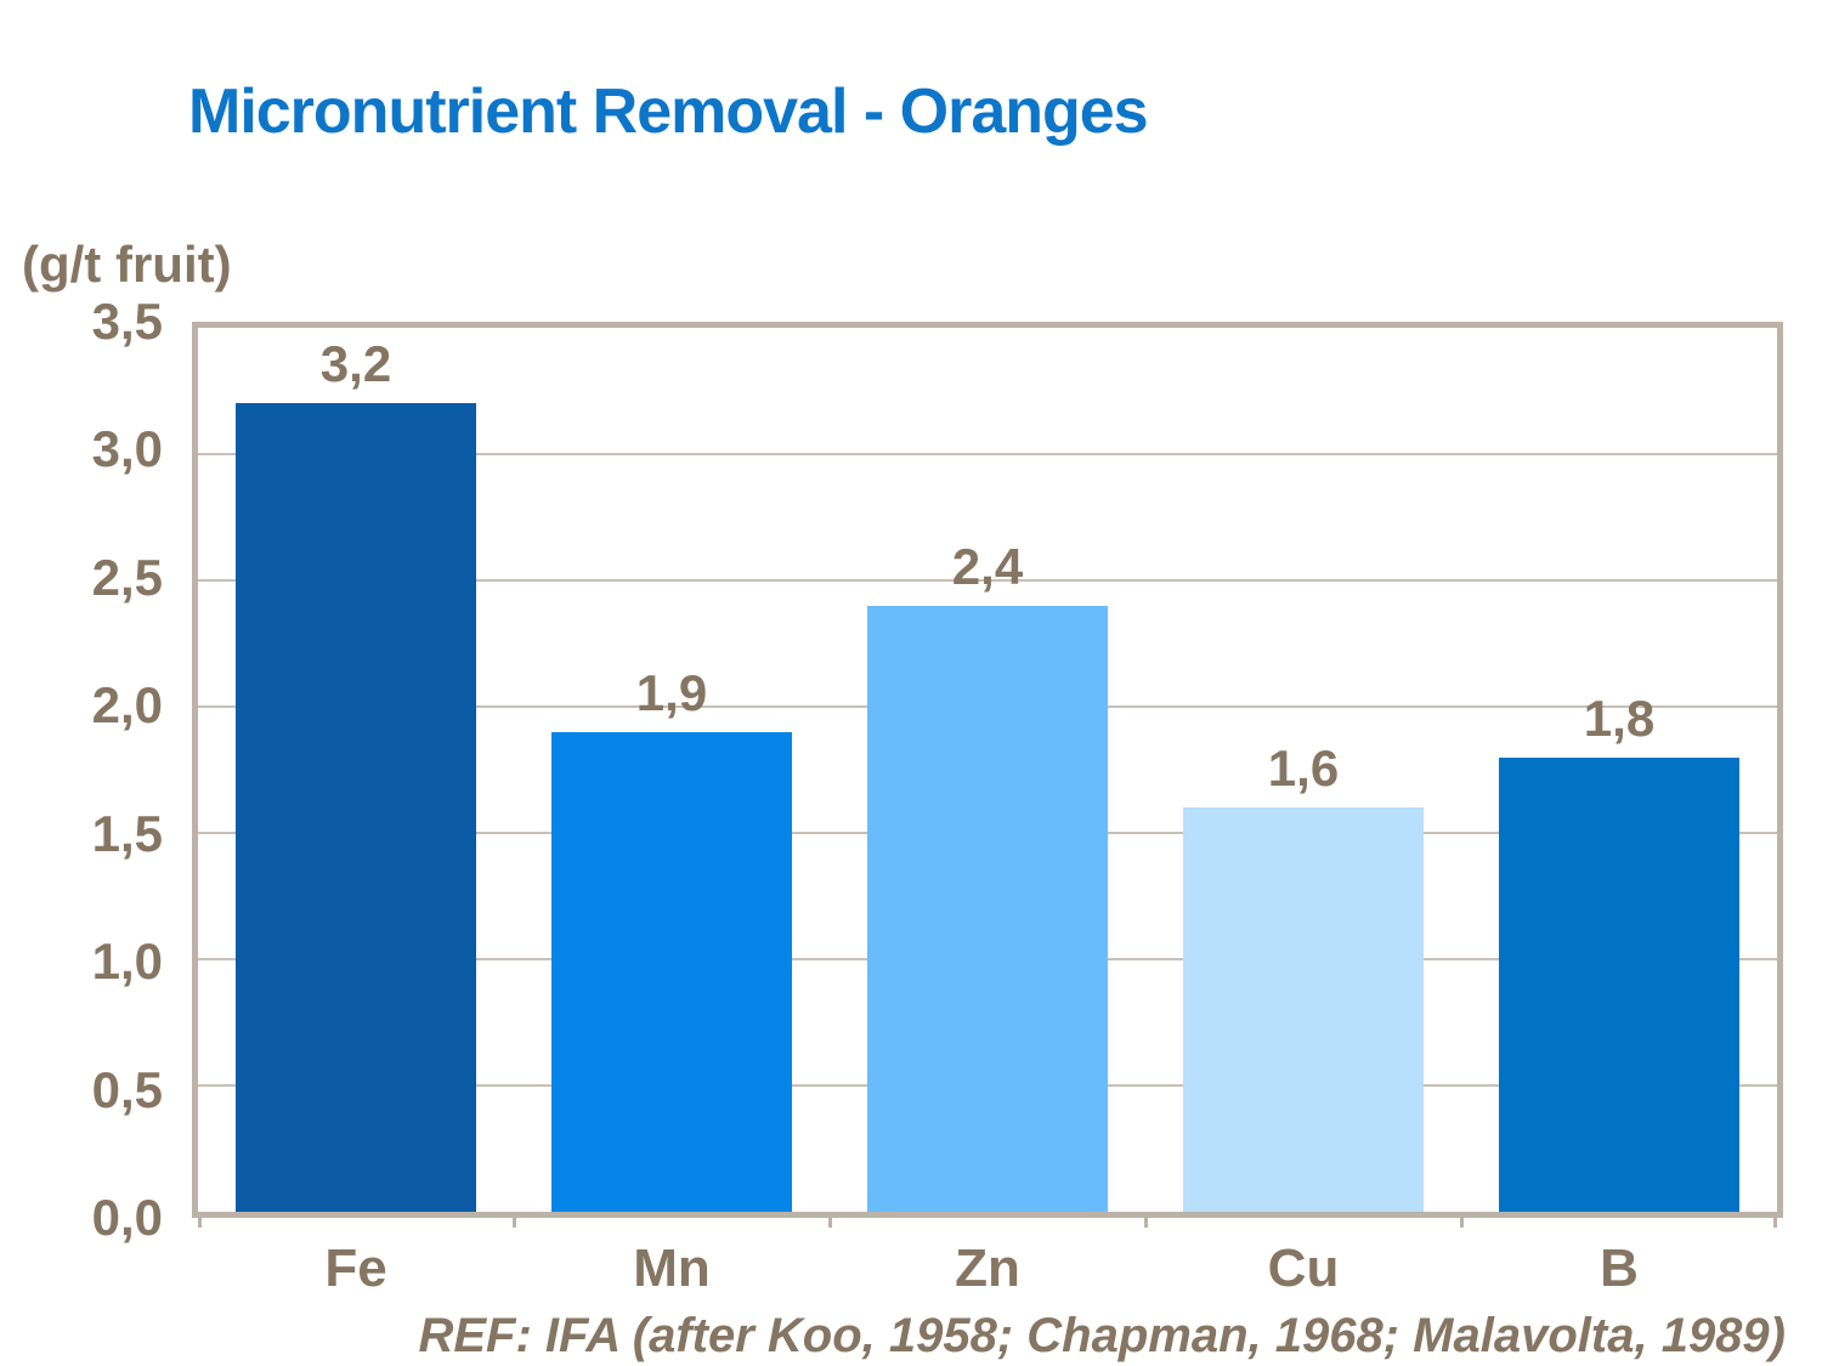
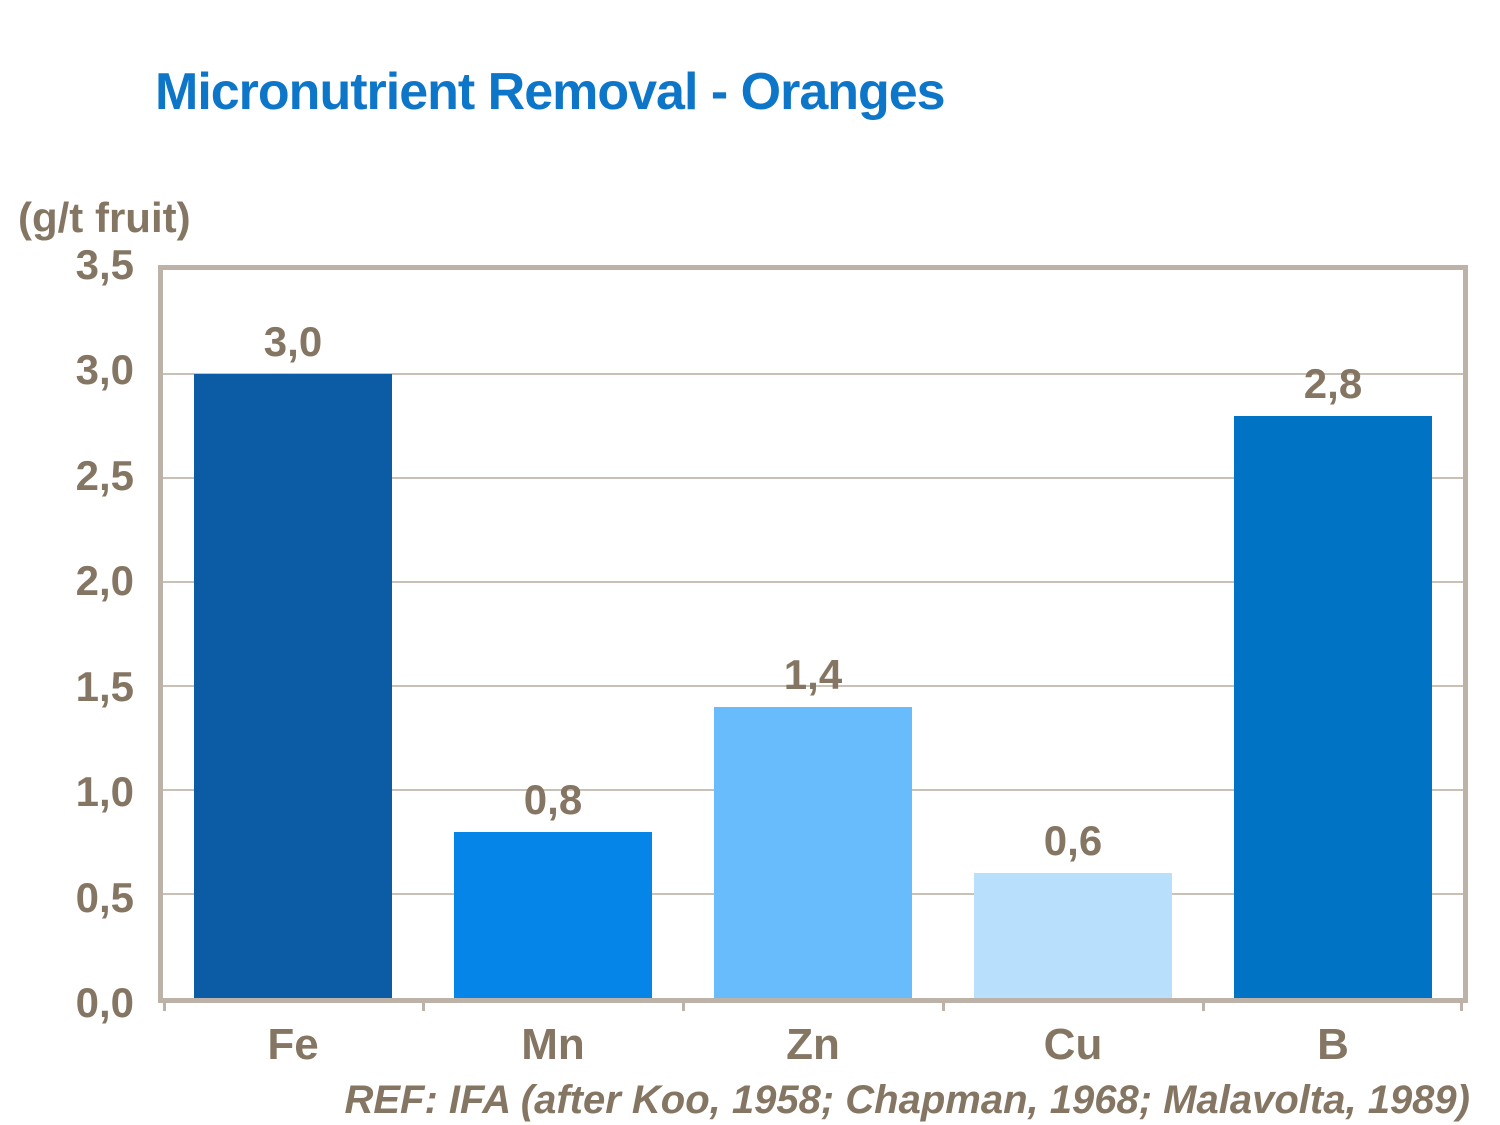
Fe: 3,2 -> 3,0
Mn: 1,9 -> 0,8
Zn: 2,4 -> 1,4
Cu: 1,6 -> 0,6
B: 1,8 -> 2,8
